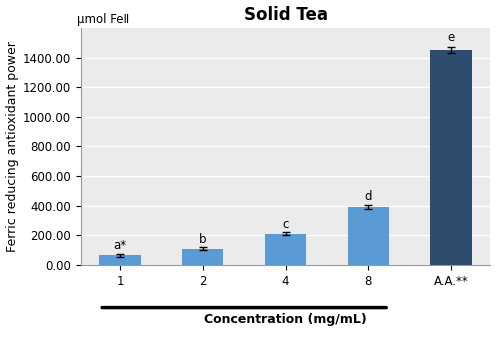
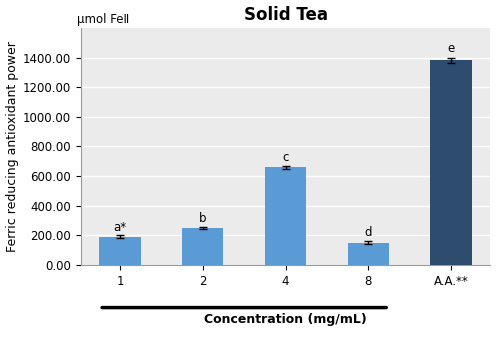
1: 60 -> 190
2: 110 -> 250
4: 210 -> 660
8: 390 -> 150
A.A.**: 1450 -> 1380
